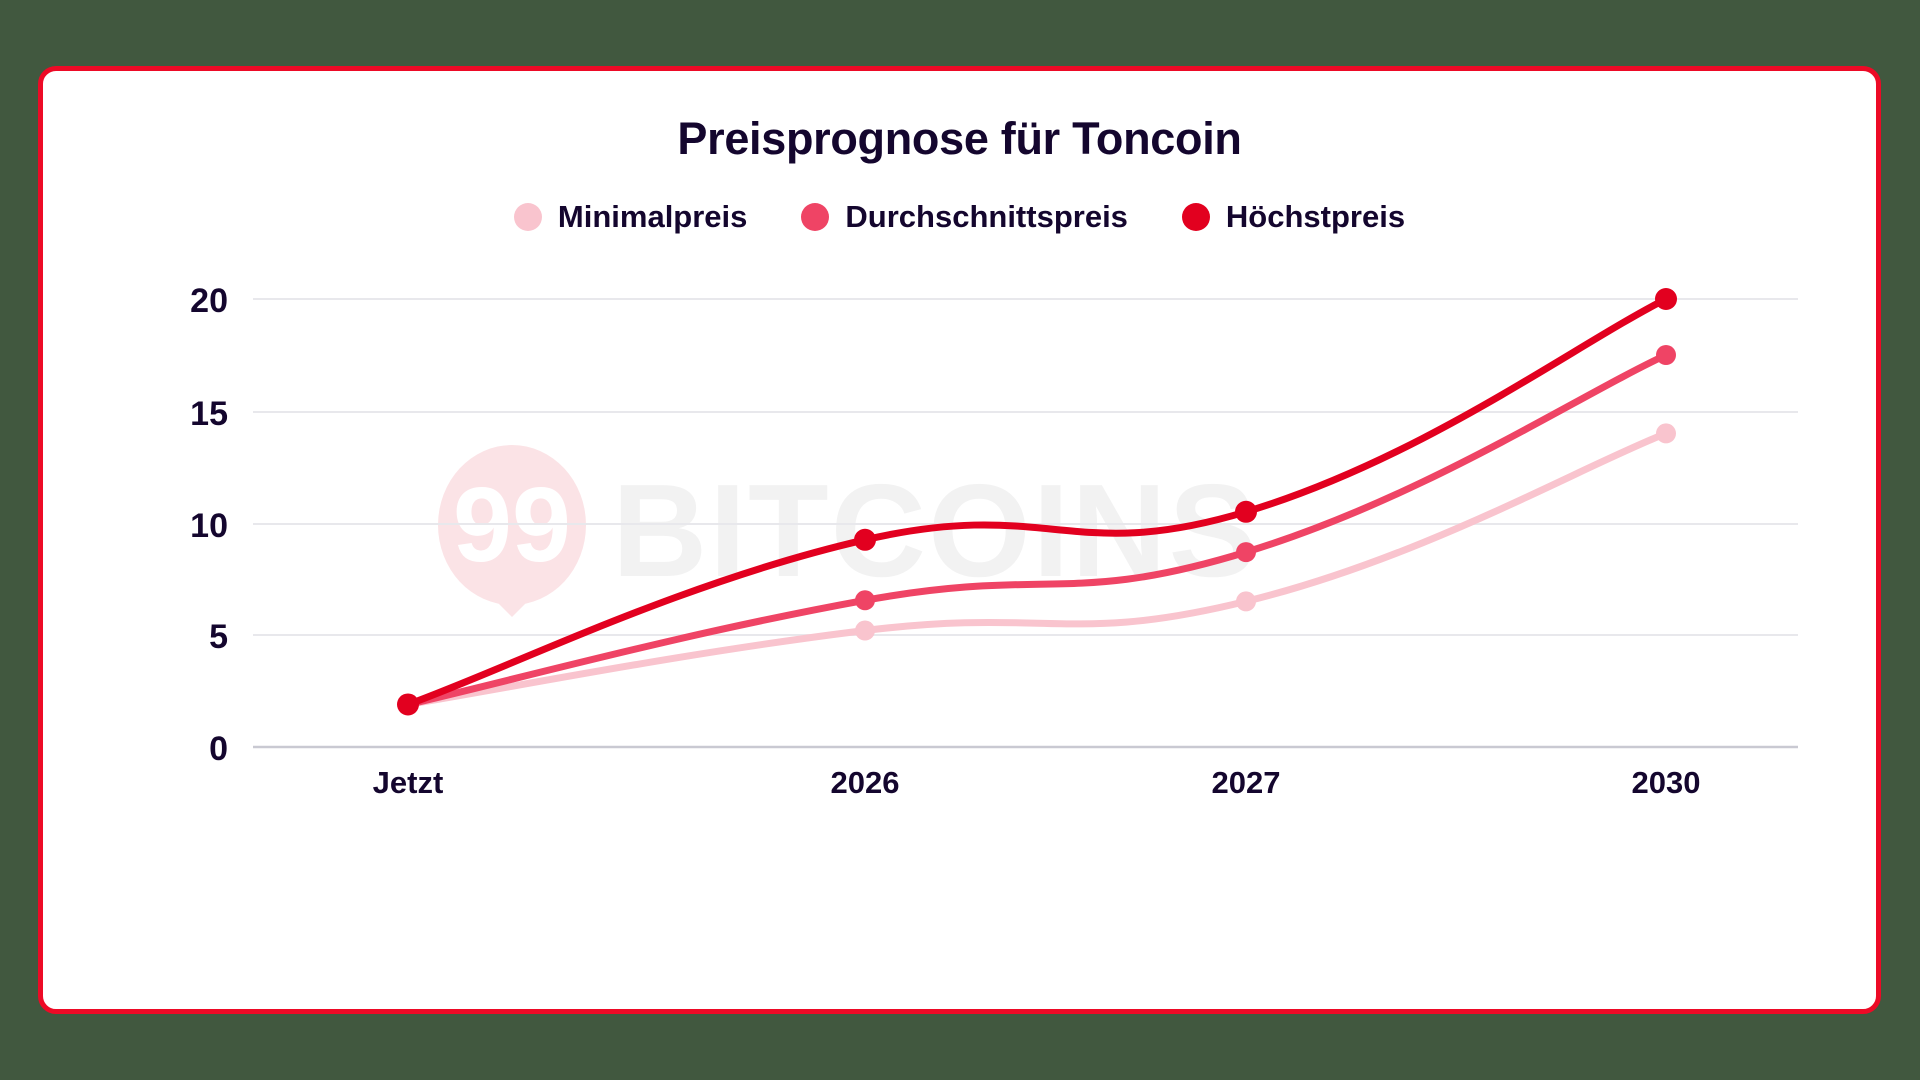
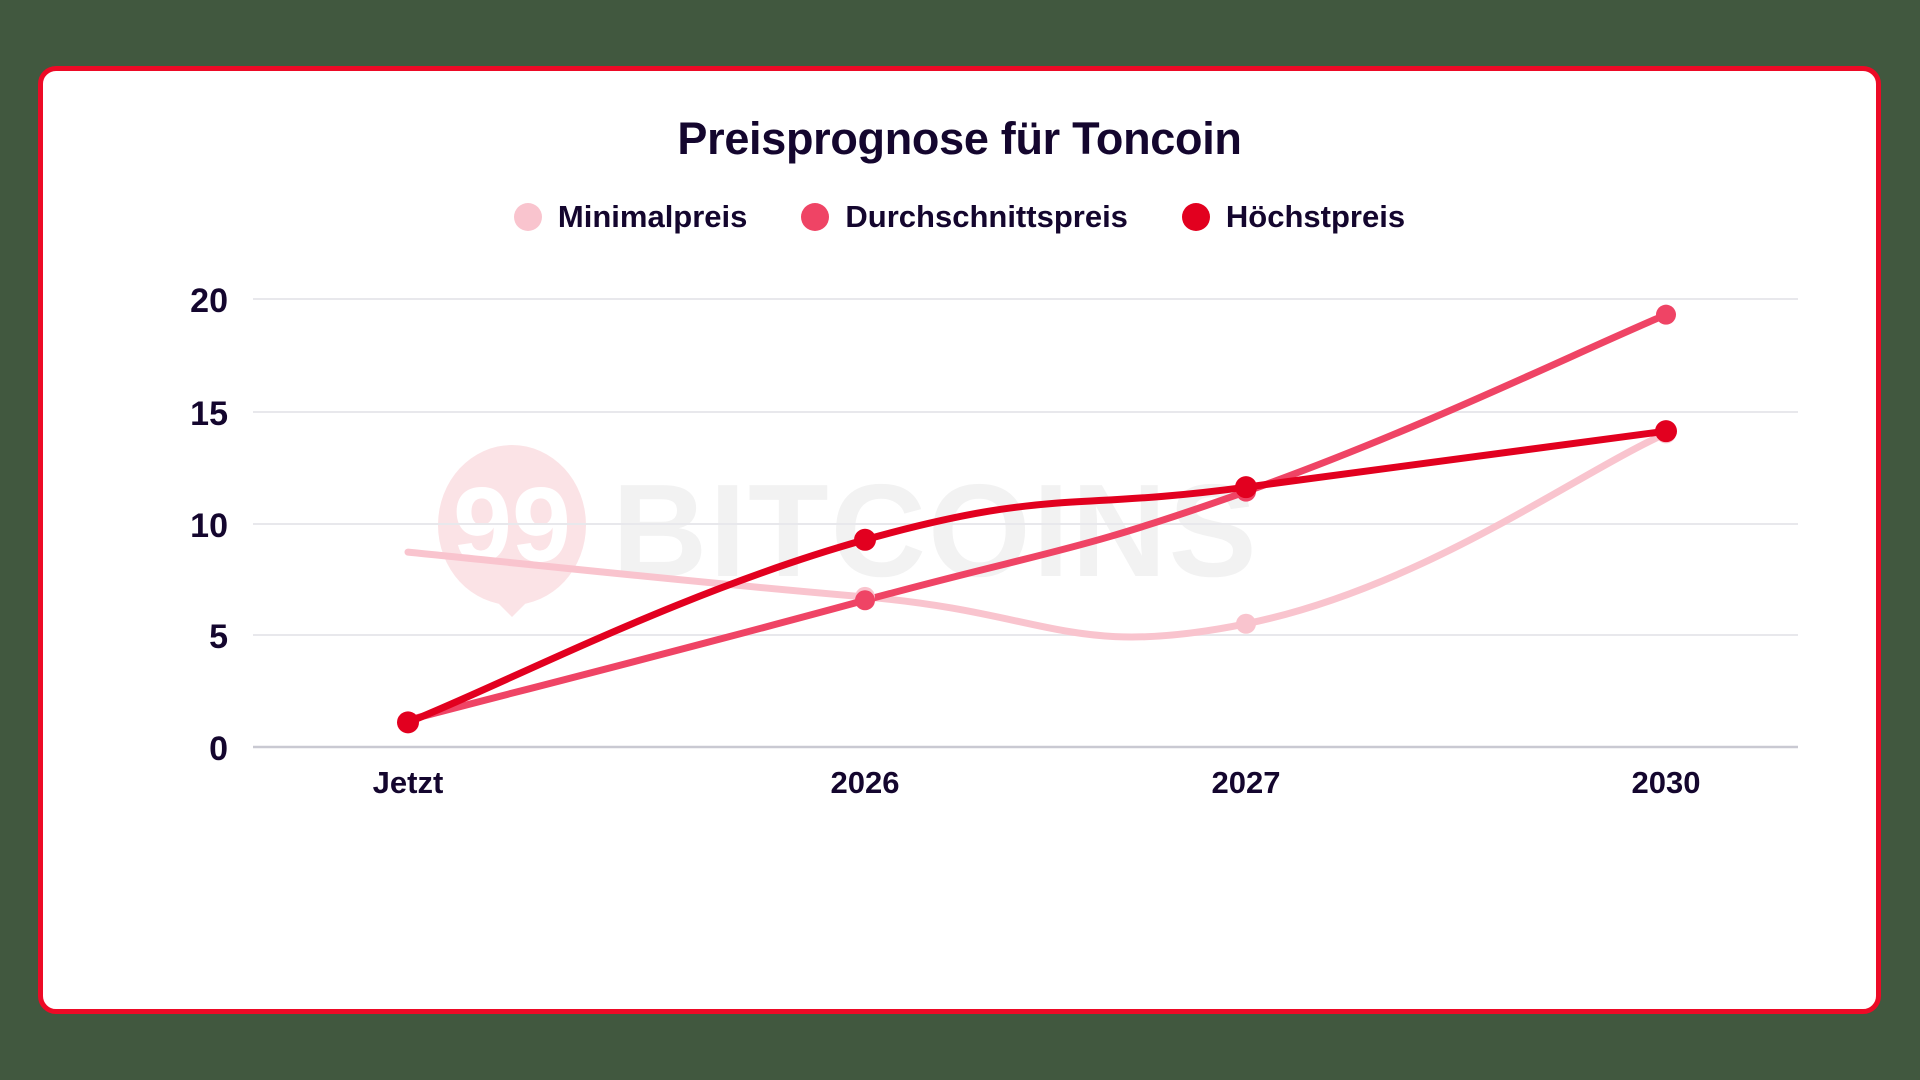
Minimalpreis/Jetzt: 1.9 -> 8.7
Durchschnittspreis/Jetzt: 1.9 -> 1.2
Höchstpreis/Jetzt: 1.9 -> 1.1
Minimalpreis/2026: 5.2 -> 6.7
Minimalpreis/2027: 6.5 -> 5.5
Durchschnittspreis/2027: 8.7 -> 11.4
Höchstpreis/2027: 10.5 -> 11.6
Durchschnittspreis/2030: 17.5 -> 19.3
Höchstpreis/2030: 20.0 -> 14.1
